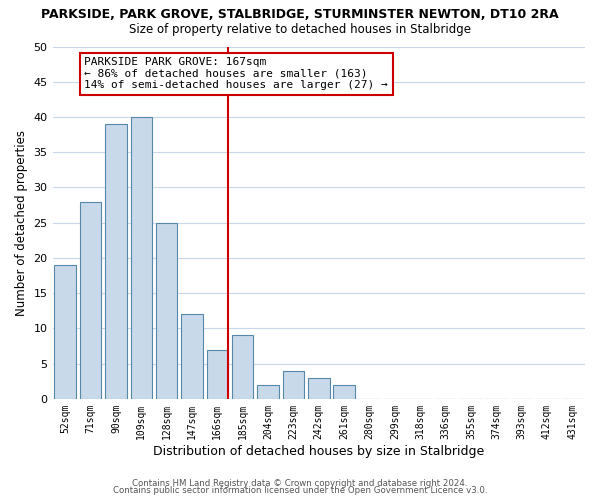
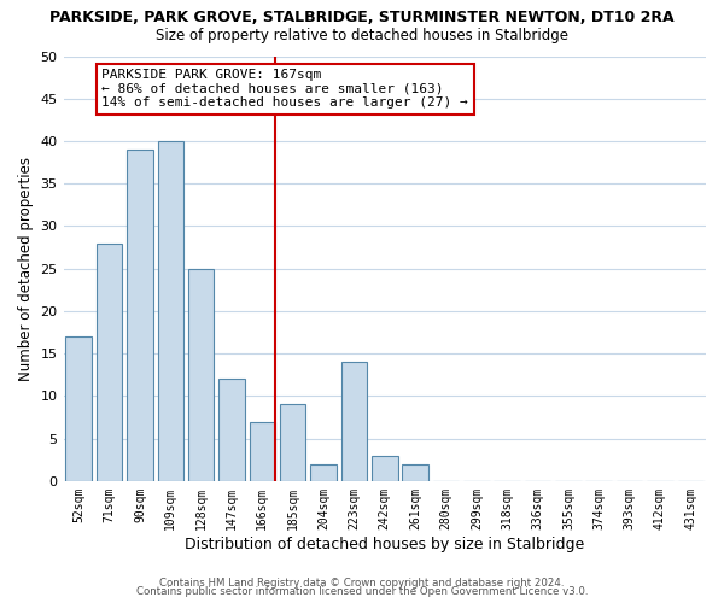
52sqm: 19 -> 17
223sqm: 4 -> 14
